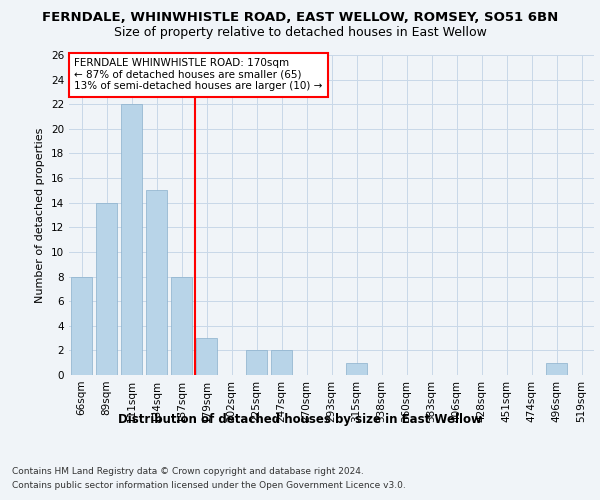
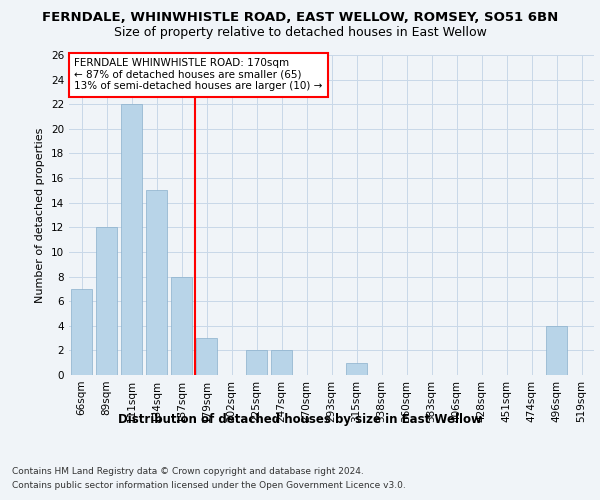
66sqm: 8 -> 7
89sqm: 14 -> 12
496sqm: 1 -> 4
